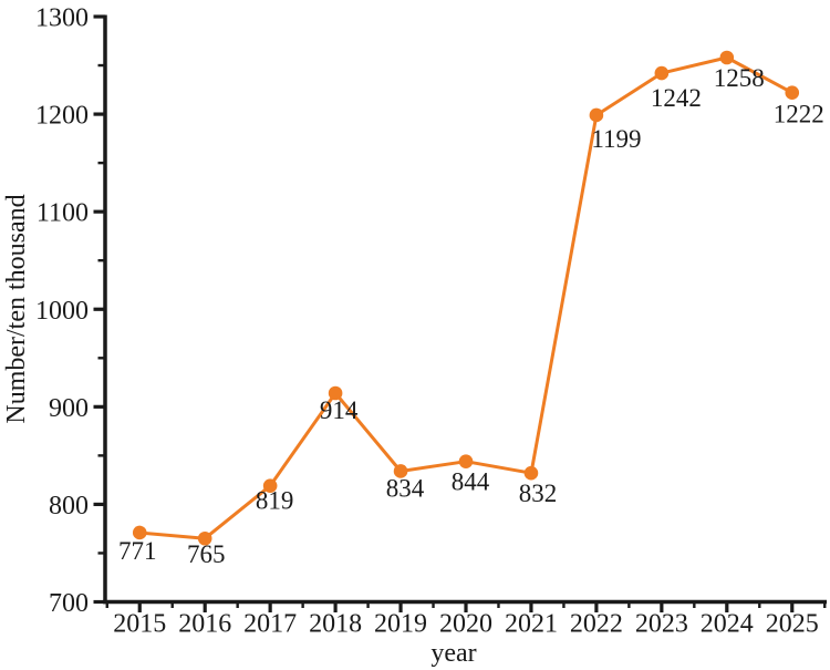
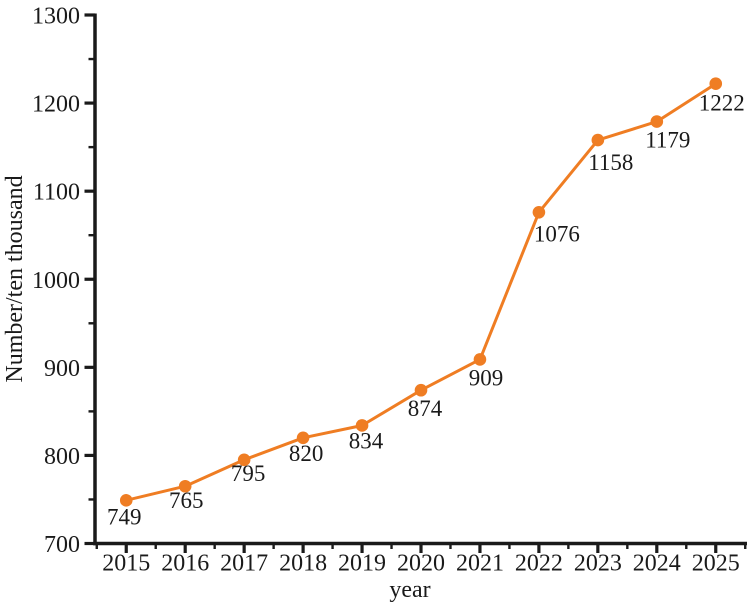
2015: 771 -> 749
2017: 819 -> 795
2018: 914 -> 820
2020: 844 -> 874
2021: 832 -> 909
2022: 1199 -> 1076
2023: 1242 -> 1158
2024: 1258 -> 1179
